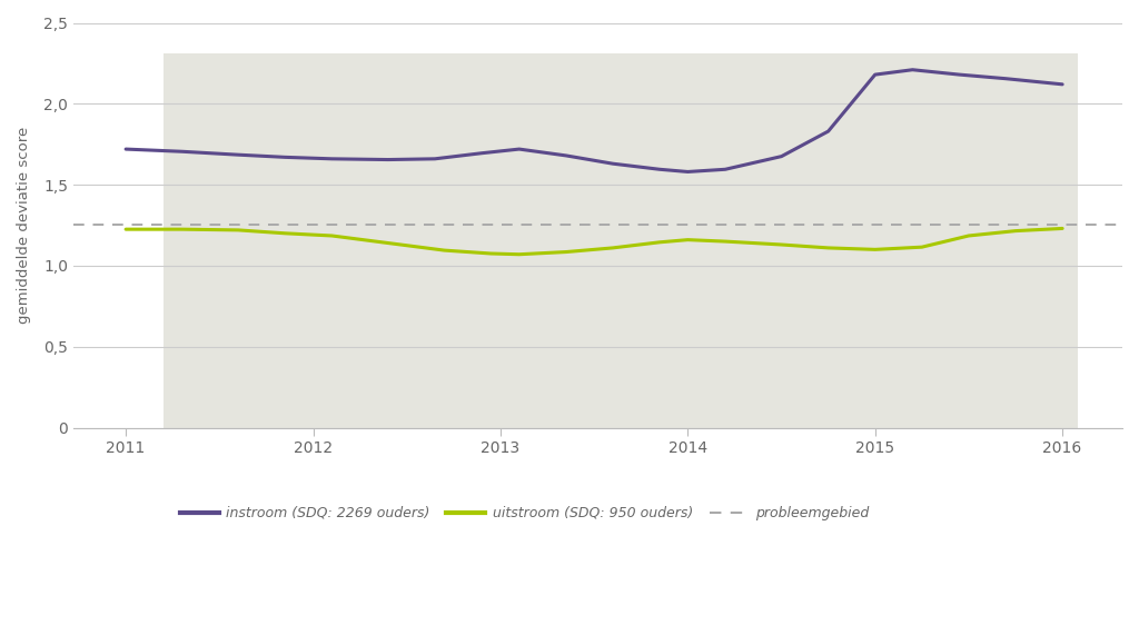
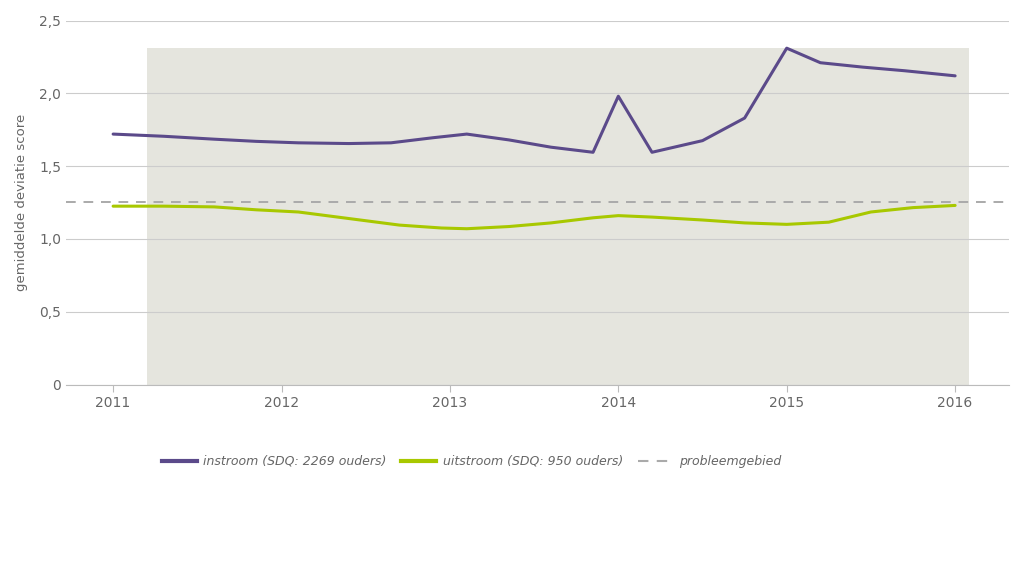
instroom (SDQ: 2269 ouders)/2014: 1,58 -> 1,98
instroom (SDQ: 2269 ouders)/2015: 2,18 -> 2,31
